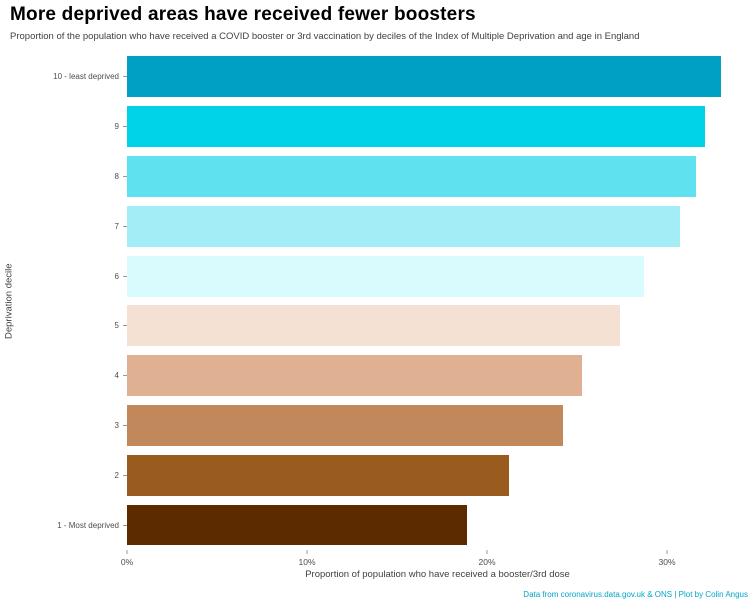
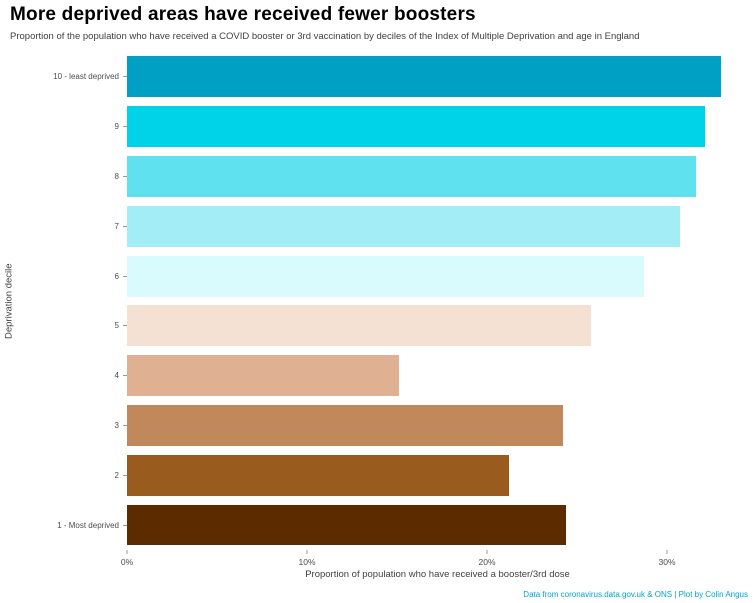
5: 27.4% -> 25.8%
4: 25.3% -> 15.1%
1 - Most deprived: 18.9% -> 24.4%
